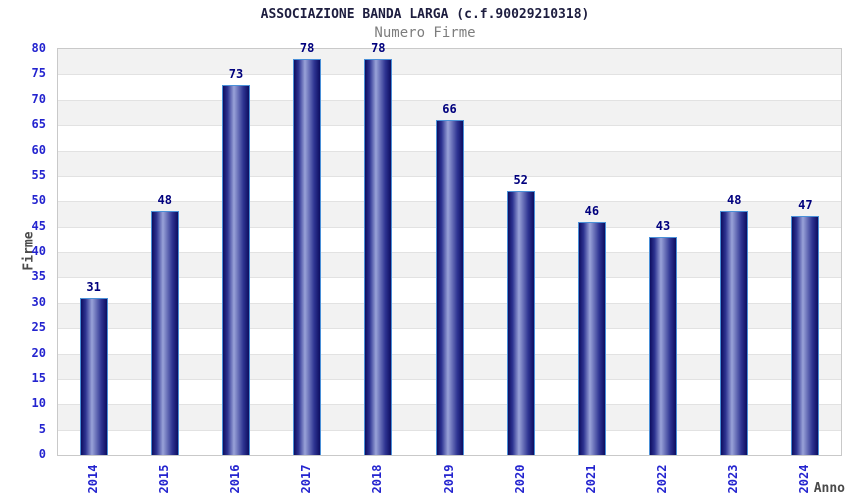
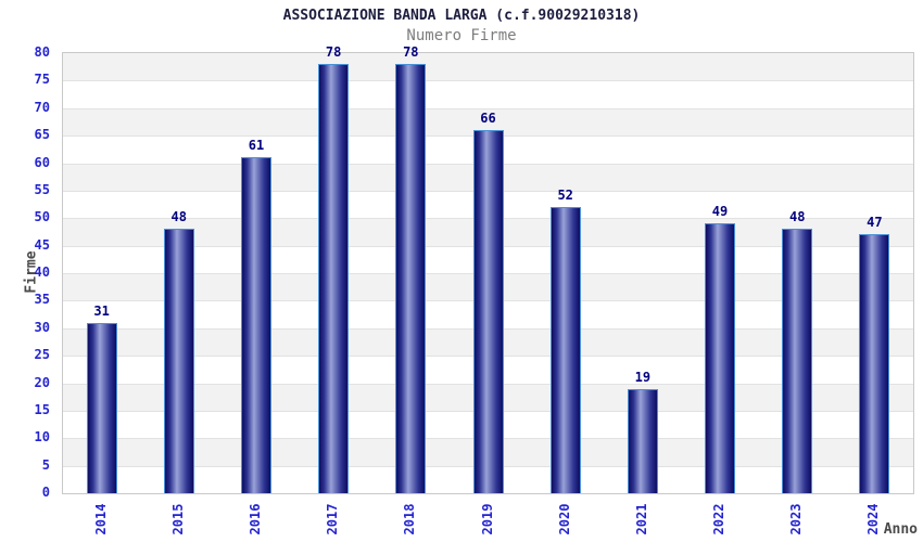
2016: 73 -> 61
2021: 46 -> 19
2022: 43 -> 49
